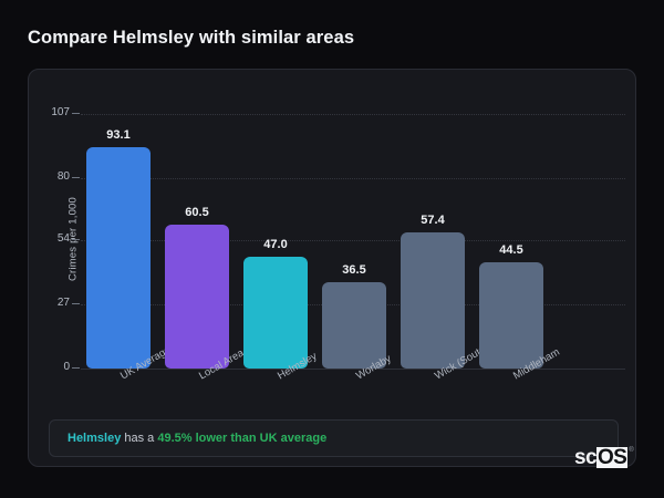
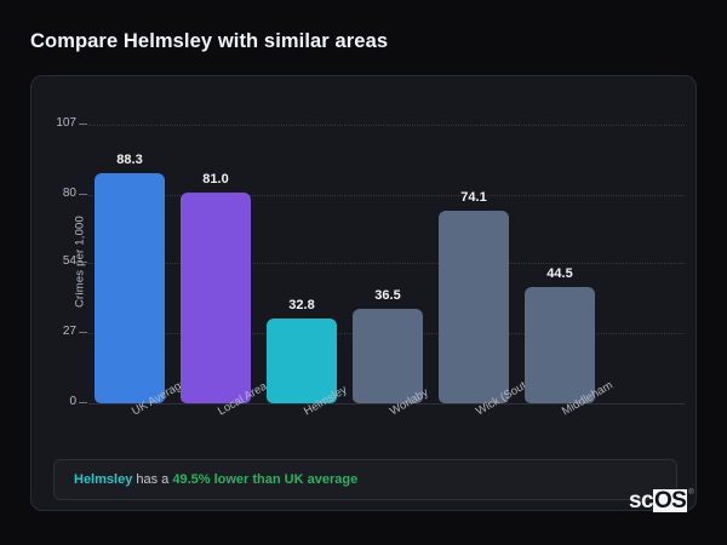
UK Average: 93.1 -> 88.3
Local Area: 60.5 -> 81.0
Helmsley: 47.0 -> 32.8
Wick (Sout...: 57.4 -> 74.1
